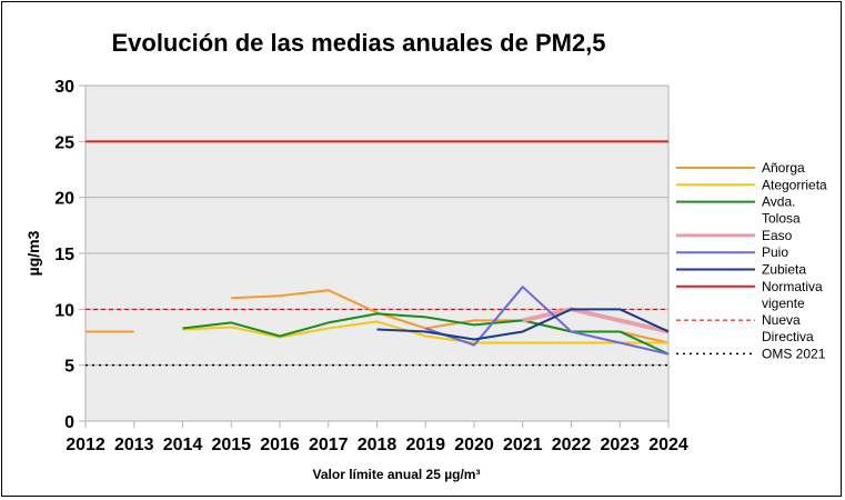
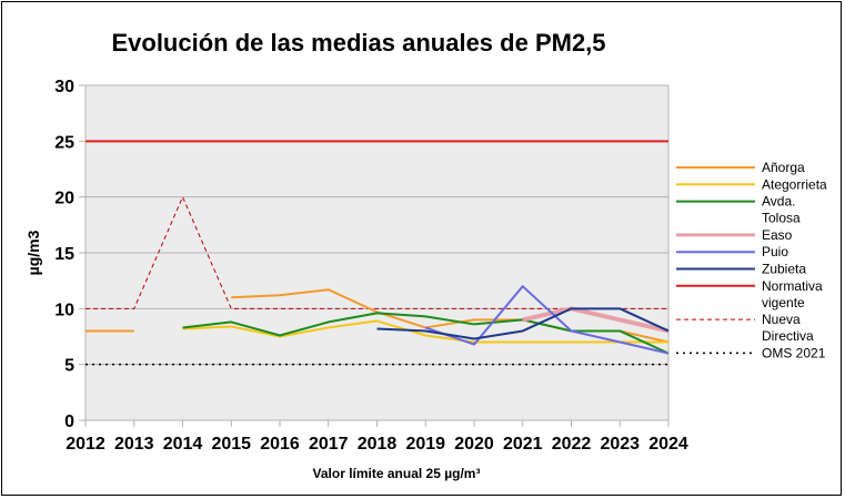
Nueva Directiva/2014: 10 -> 20
